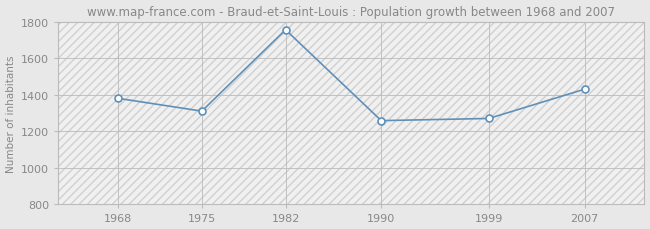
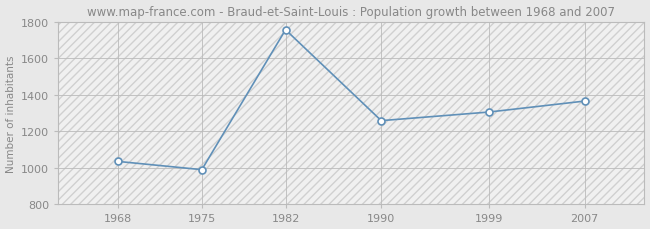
1968: 1380 -> 1040
1975: 1310 -> 990
1999: 1270 -> 1300
2007: 1430 -> 1360
